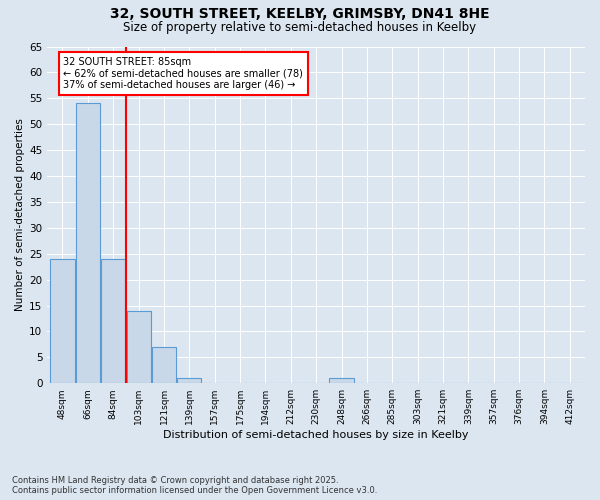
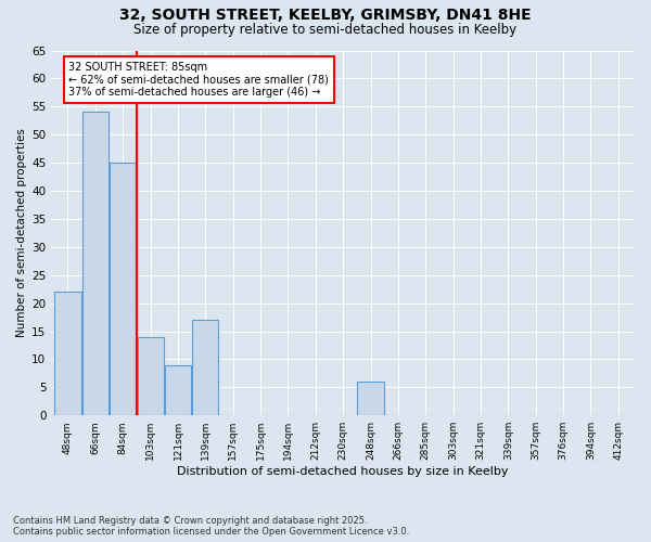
48sqm: 24 -> 22
84sqm: 24 -> 45
121sqm: 7 -> 9
139sqm: 1 -> 17
248sqm: 1 -> 6
